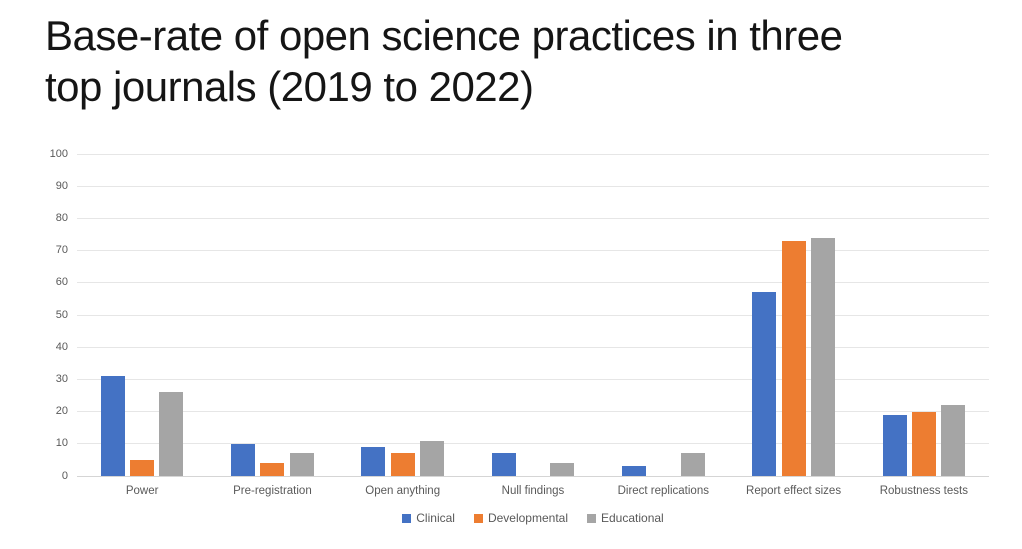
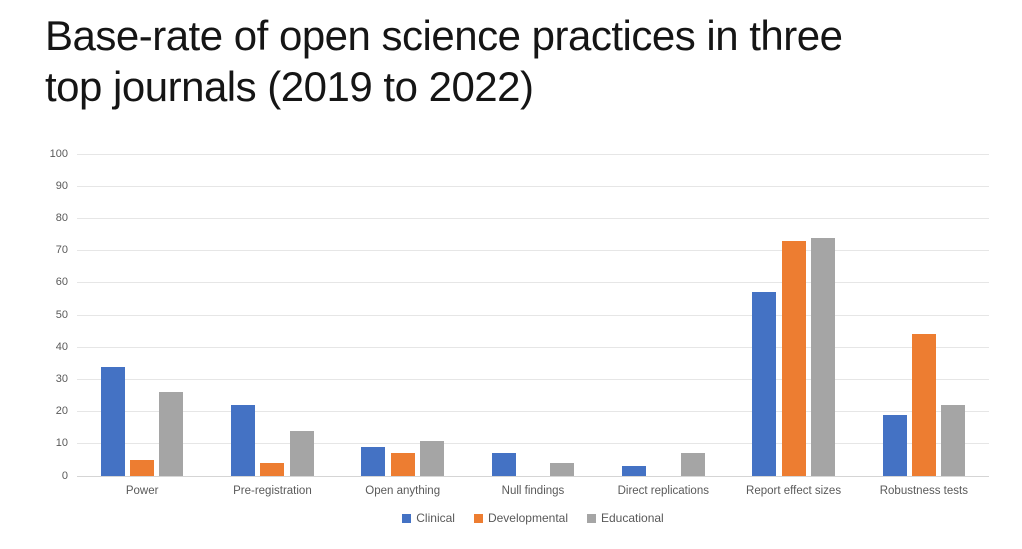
Clinical/Power: 31 -> 34
Clinical/Pre-registration: 10 -> 22
Educational/Pre-registration: 7 -> 14
Developmental/Robustness tests: 20 -> 44
